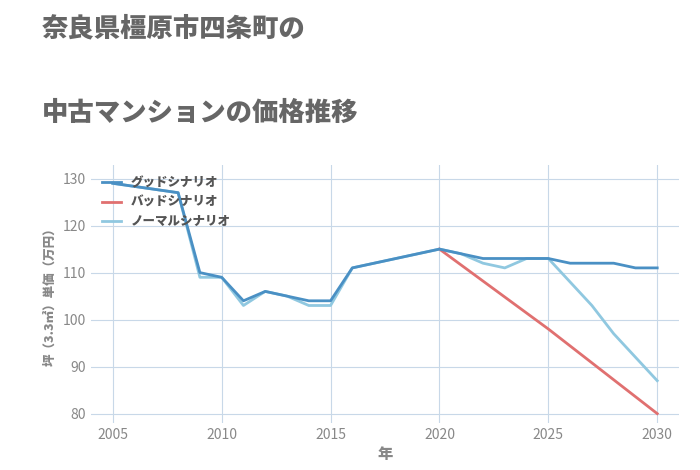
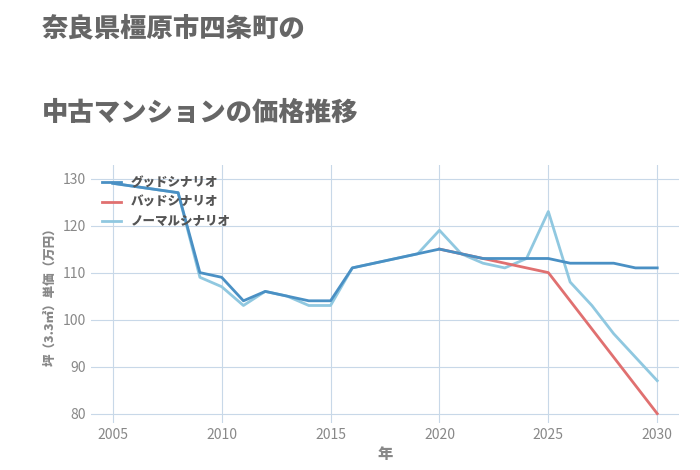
ノーマルシナリオ/2010: 109 -> 107
ノーマルシナリオ/2020: 115 -> 119
バッドシナリオ/2025: 98 -> 110
ノーマルシナリオ/2025: 113 -> 123
